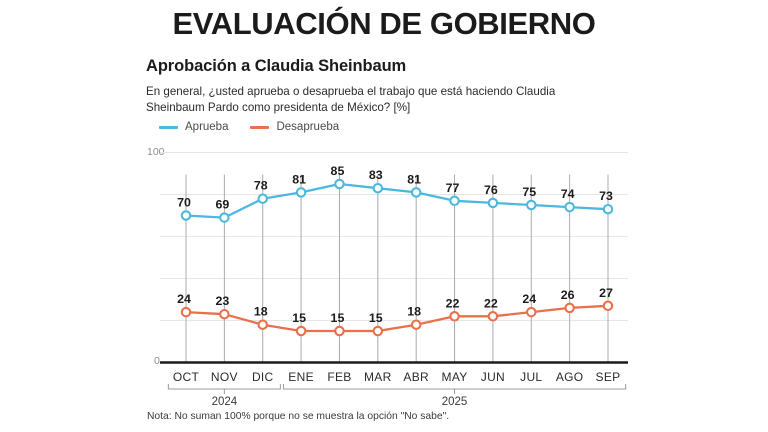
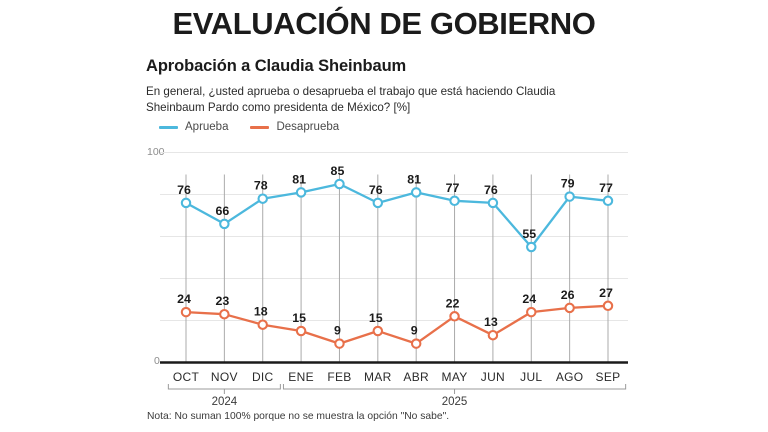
Aprueba/OCT: 70 -> 76
Aprueba/NOV: 69 -> 66
Desaprueba/FEB: 15 -> 9
Aprueba/MAR: 83 -> 76
Desaprueba/ABR: 18 -> 9
Desaprueba/JUN: 22 -> 13
Aprueba/JUL: 75 -> 55
Aprueba/AGO: 74 -> 79
Aprueba/SEP: 73 -> 77
